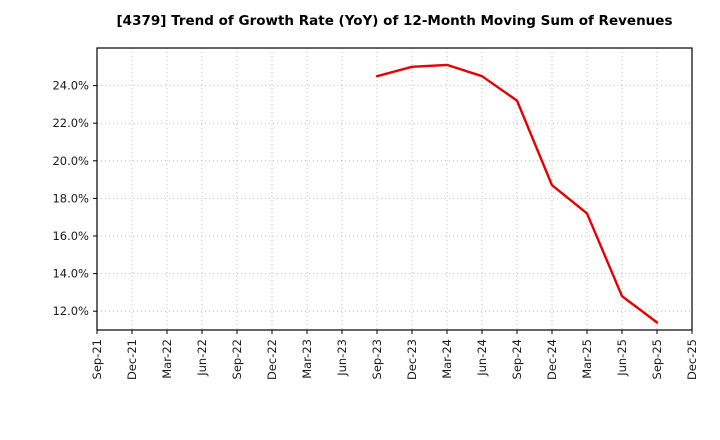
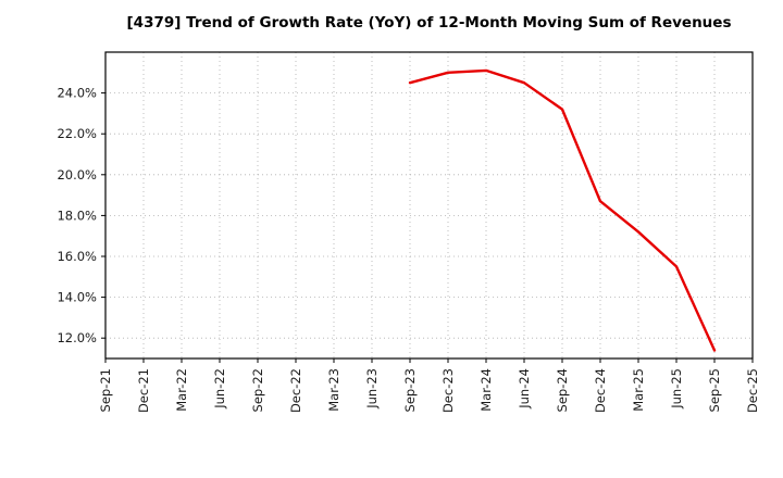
Jun-25: 12.8% -> 15.5%
